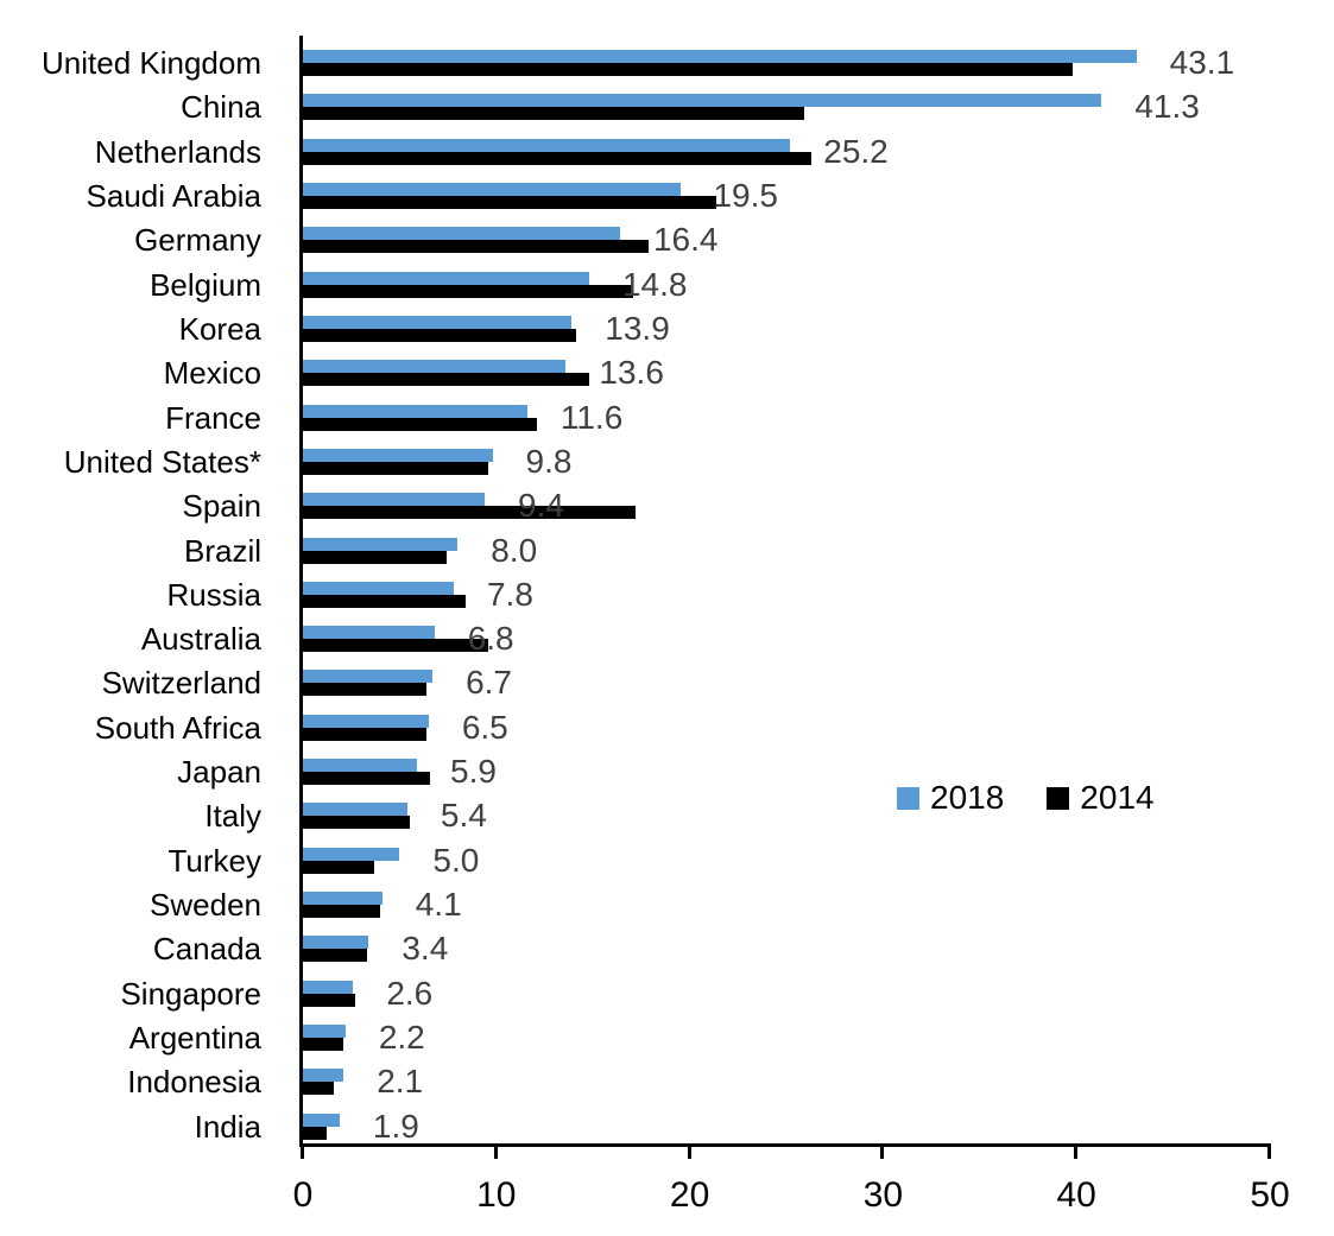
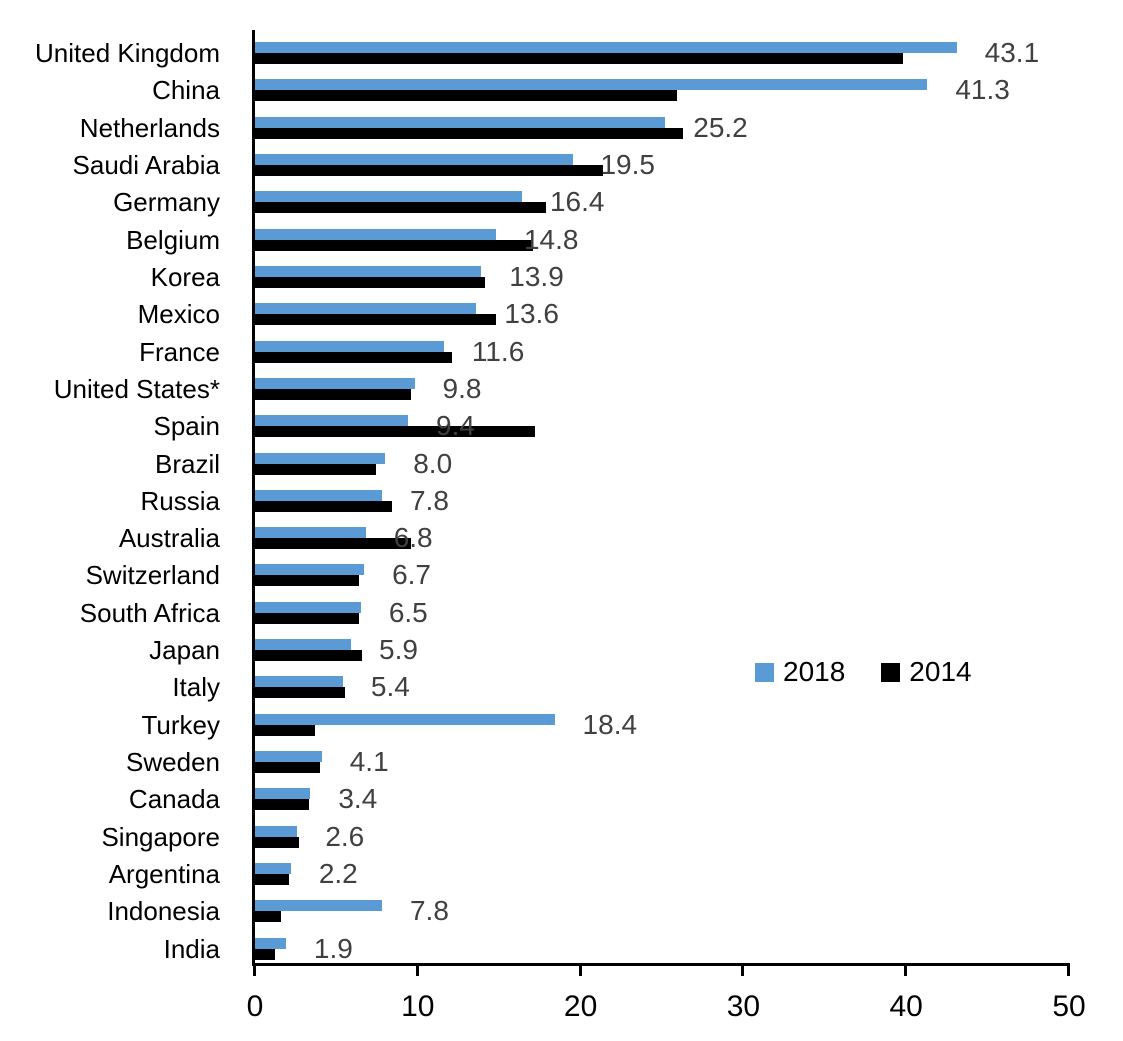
2018/Turkey: 5.0 -> 18.4
2018/Indonesia: 2.1 -> 7.8
